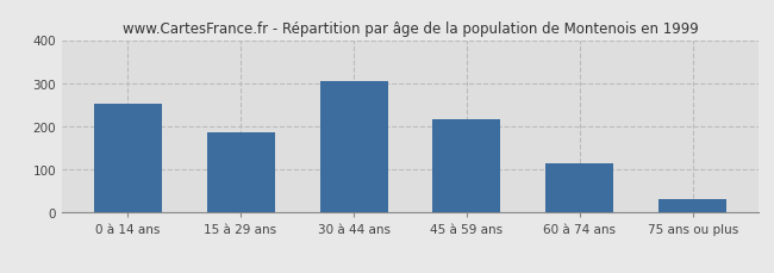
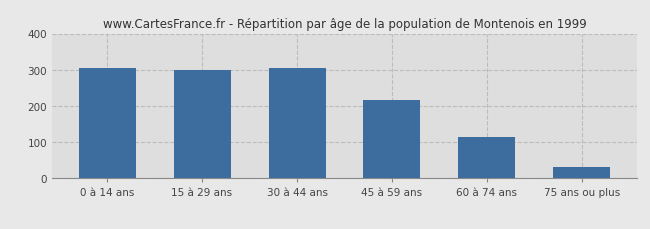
0 à 14 ans: 252 -> 305
15 à 29 ans: 185 -> 300
